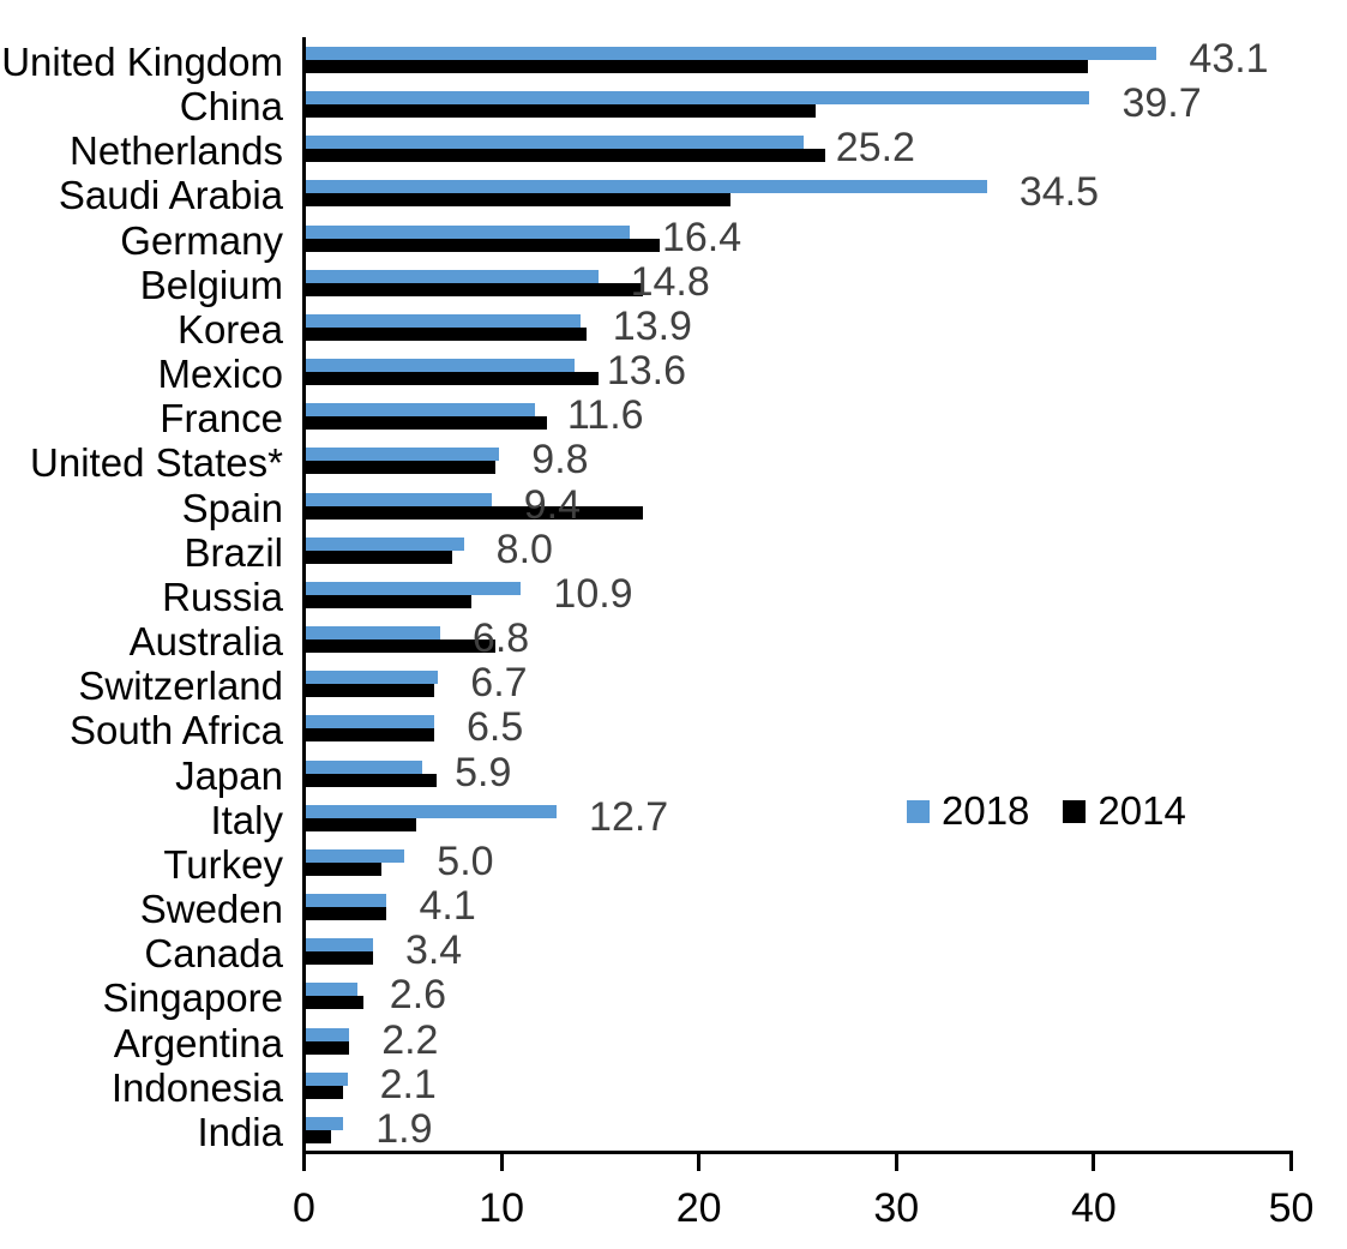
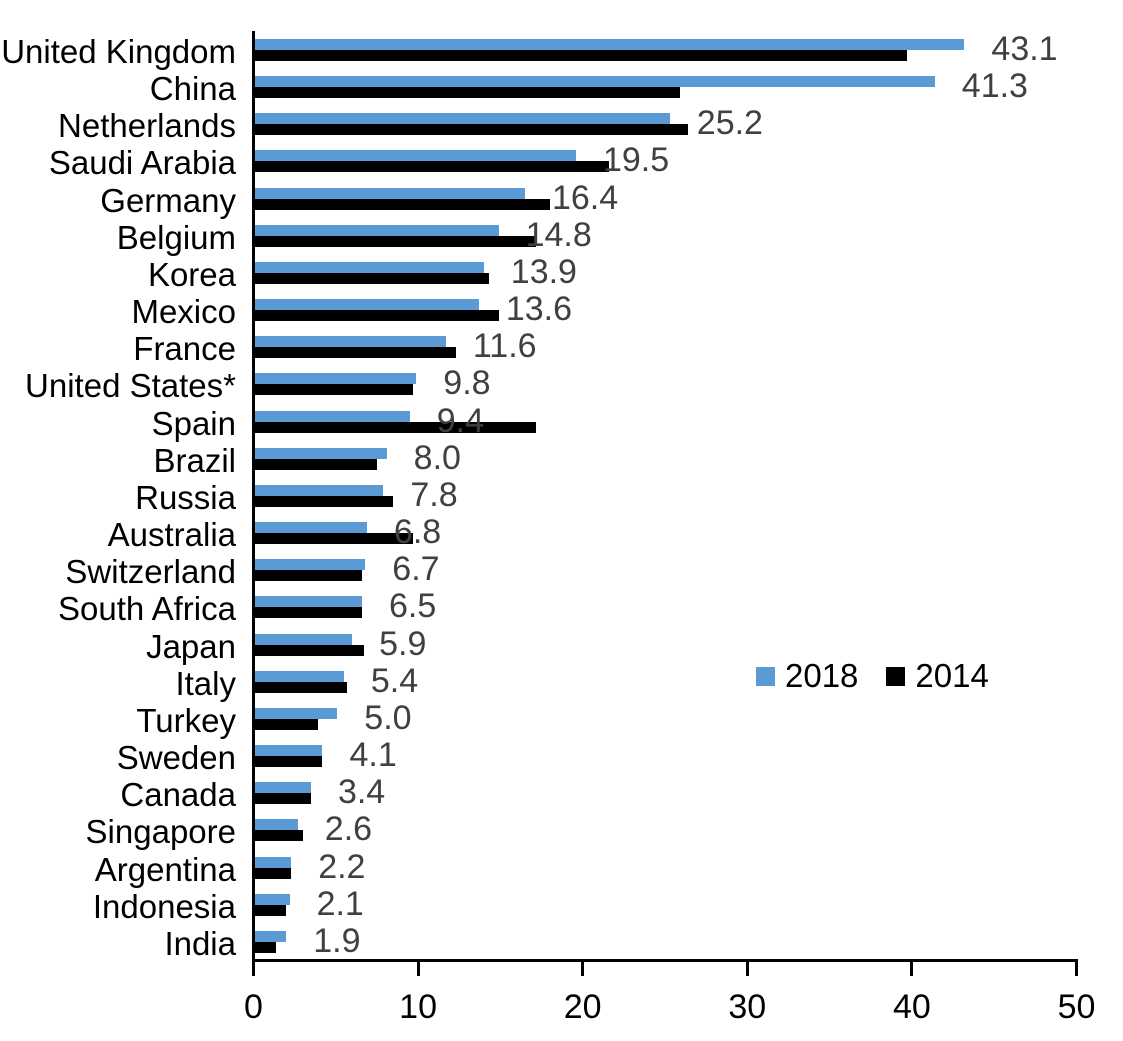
2018/China: 39.7 -> 41.3
2018/Saudi Arabia: 34.5 -> 19.5
2018/Russia: 10.9 -> 7.8
2018/Italy: 12.7 -> 5.4
